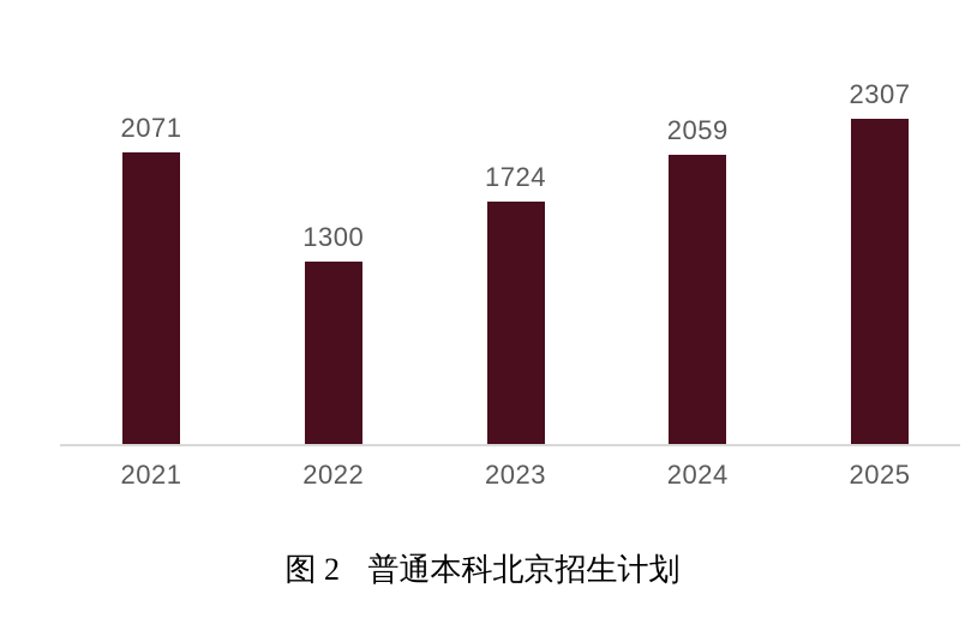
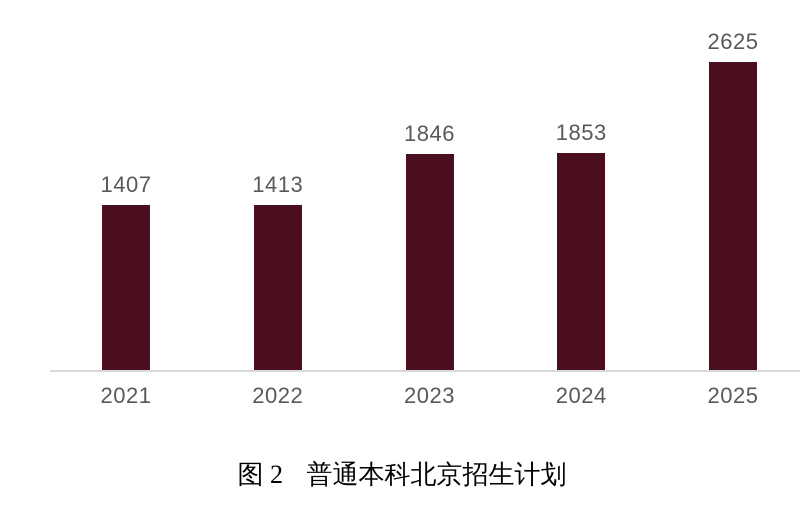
2021: 2071 -> 1407
2022: 1300 -> 1413
2023: 1724 -> 1846
2024: 2059 -> 1853
2025: 2307 -> 2625
